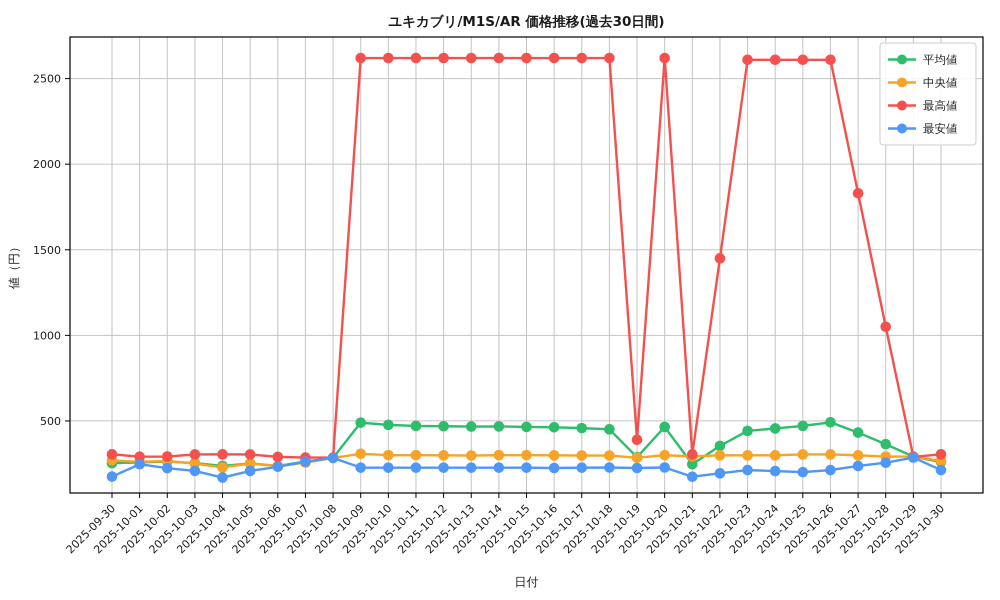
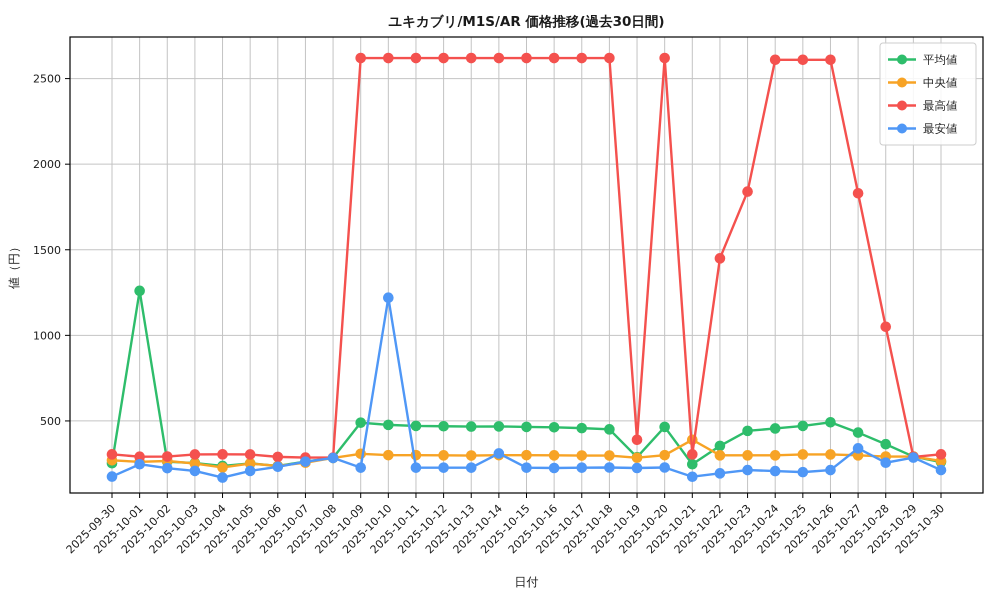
平均値/2025-10-01: 260 -> 1260
最安値/2025-10-10: 230 -> 1220
最安値/2025-10-14: 230 -> 310
中央値/2025-10-21: 290 -> 390
最高値/2025-10-23: 2610 -> 1840
最安値/2025-10-27: 240 -> 340
